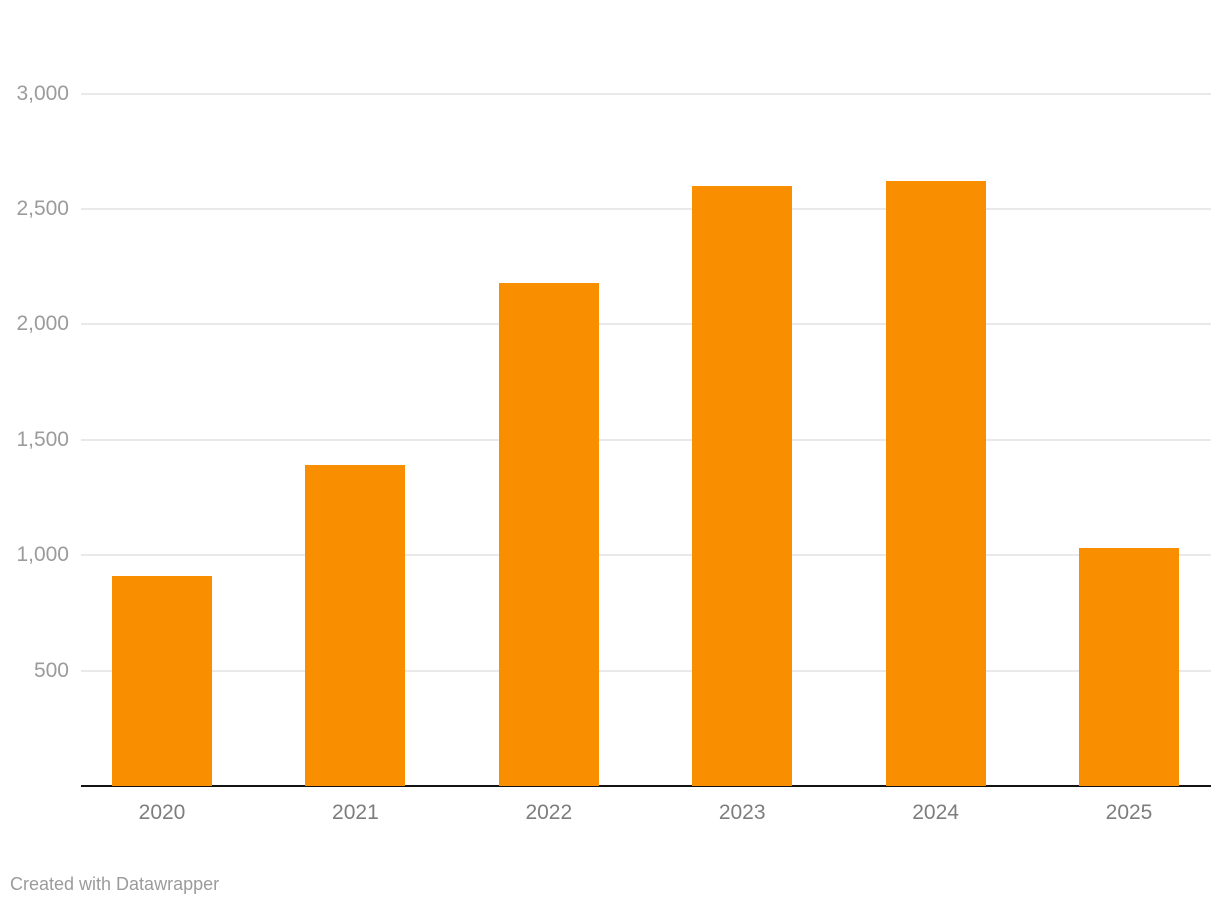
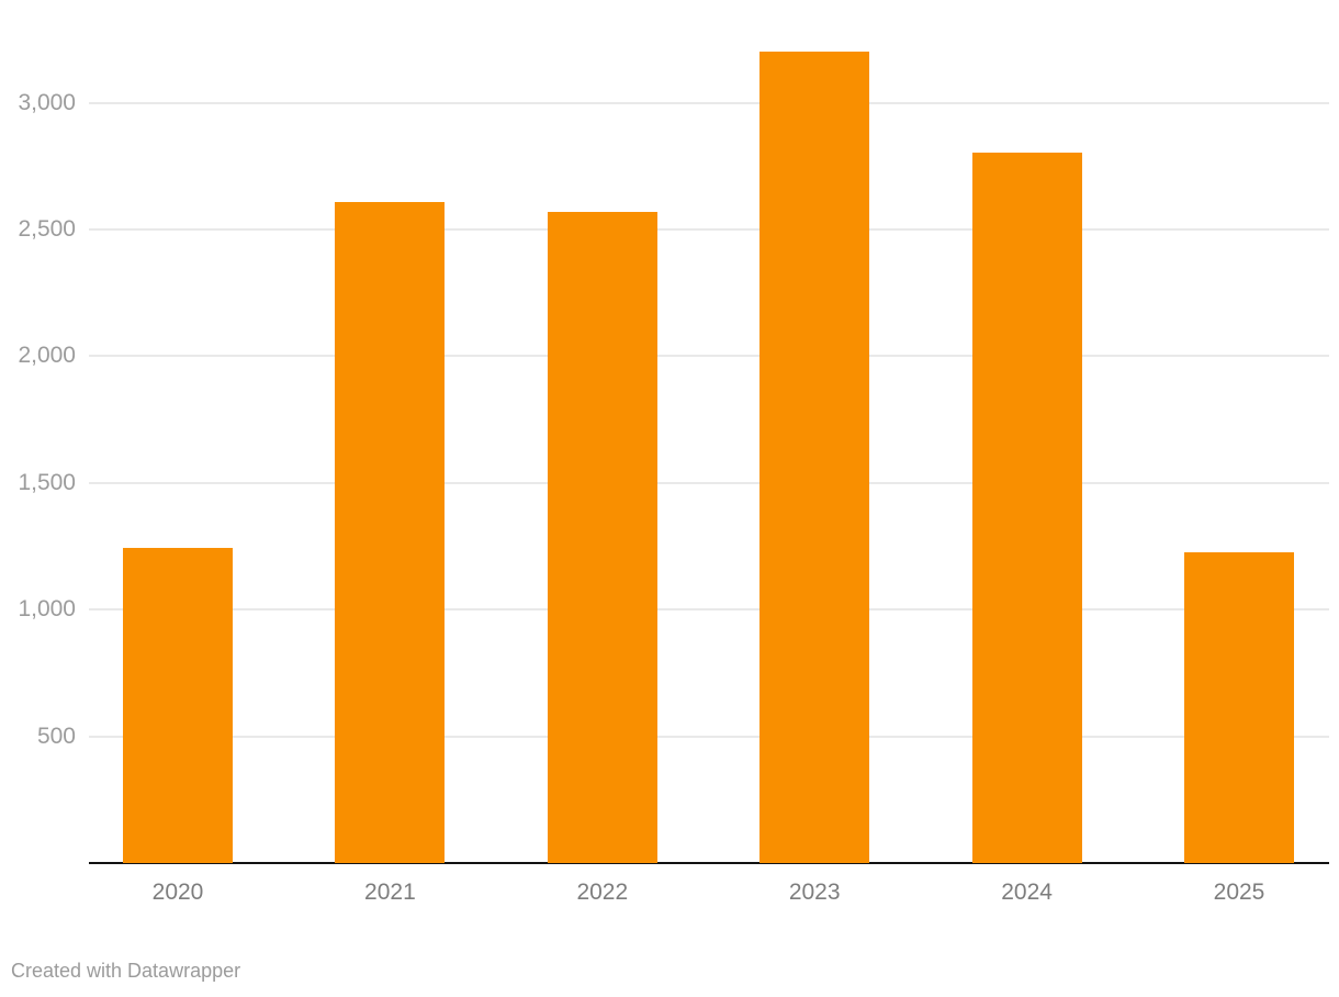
2020: 910 -> 1240
2021: 1390 -> 2610
2022: 2180 -> 2570
2023: 2600 -> 3200
2024: 2620 -> 2800
2025: 1030 -> 1220
